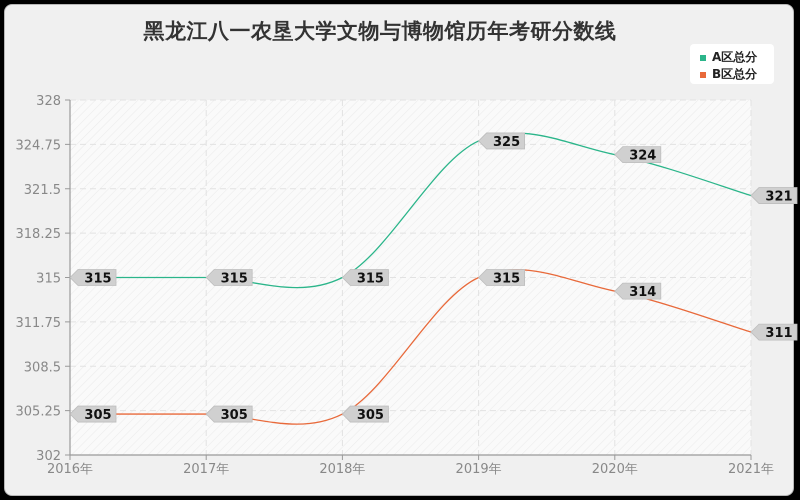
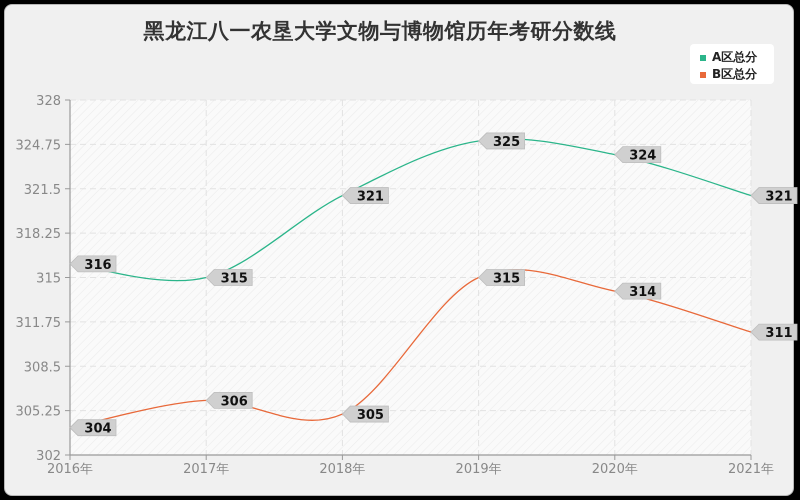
A区总分/2016年: 315 -> 316
B区总分/2016年: 305 -> 304
B区总分/2017年: 305 -> 306
A区总分/2018年: 315 -> 321
